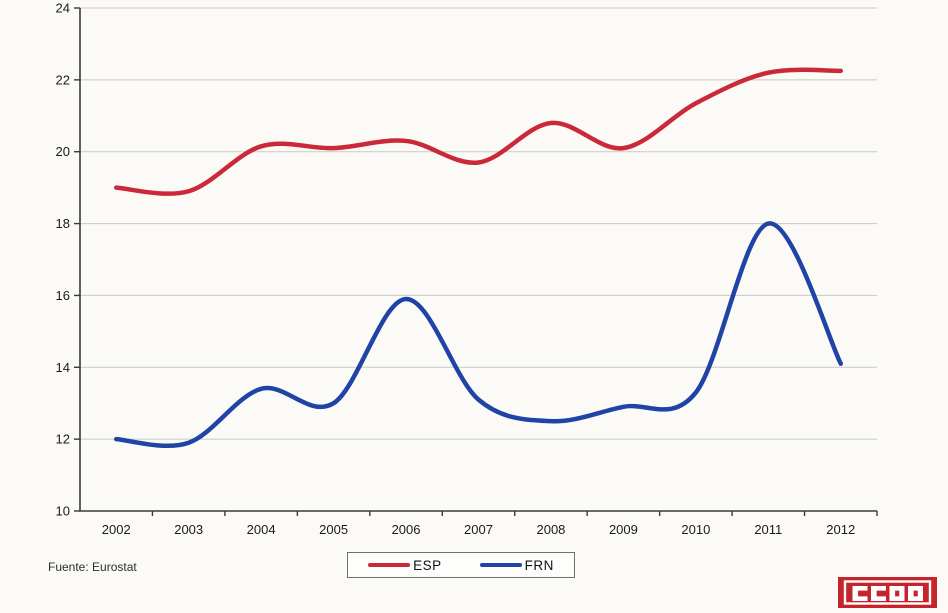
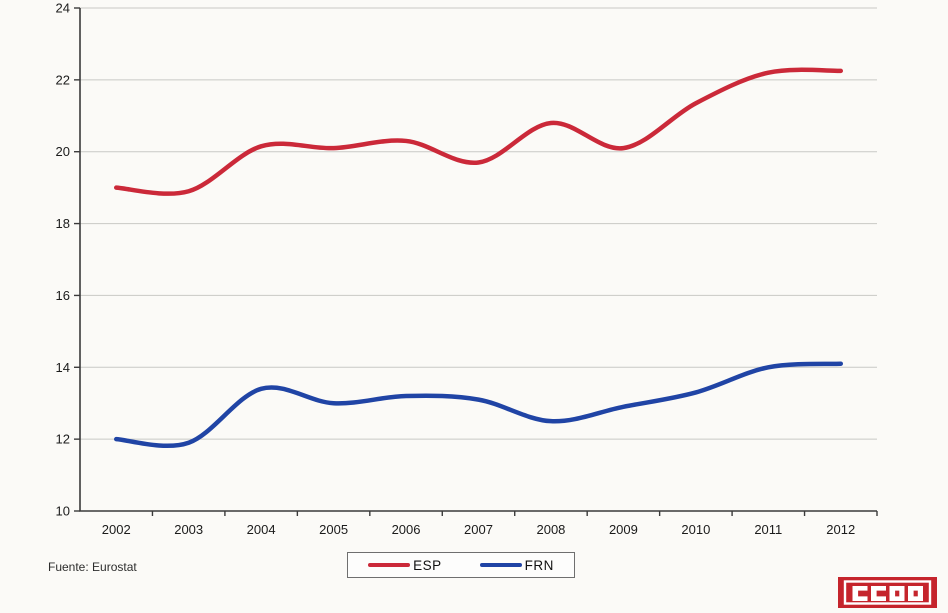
FRN/2006: 15.9 -> 13.2
FRN/2011: 18.0 -> 14.0
